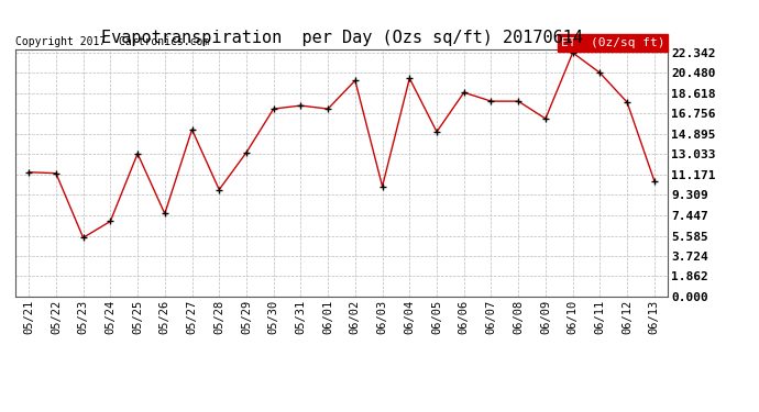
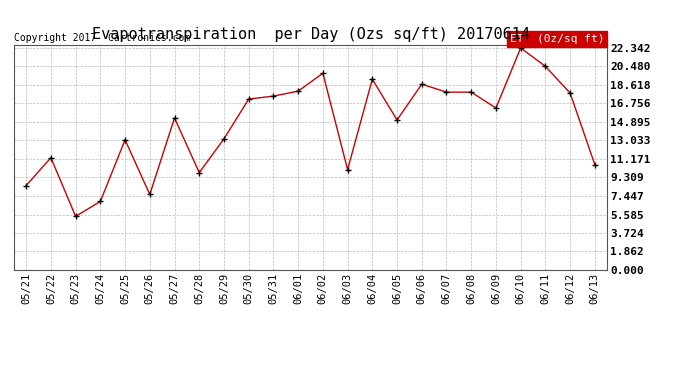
05/21: 11.4 -> 8.5
06/01: 17.2 -> 18.0
06/04: 20.0 -> 19.2
